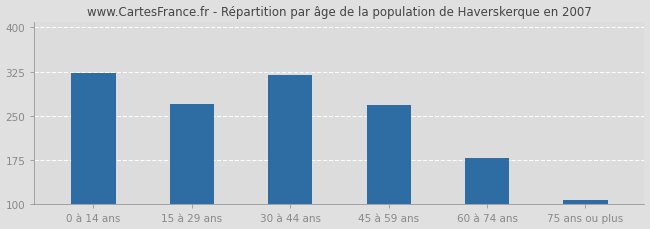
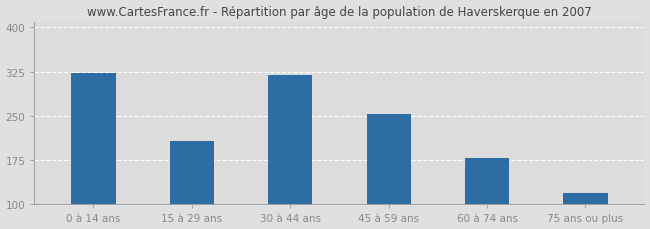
15 à 29 ans: 270 -> 208
45 à 59 ans: 268 -> 254
75 ans ou plus: 108 -> 120
